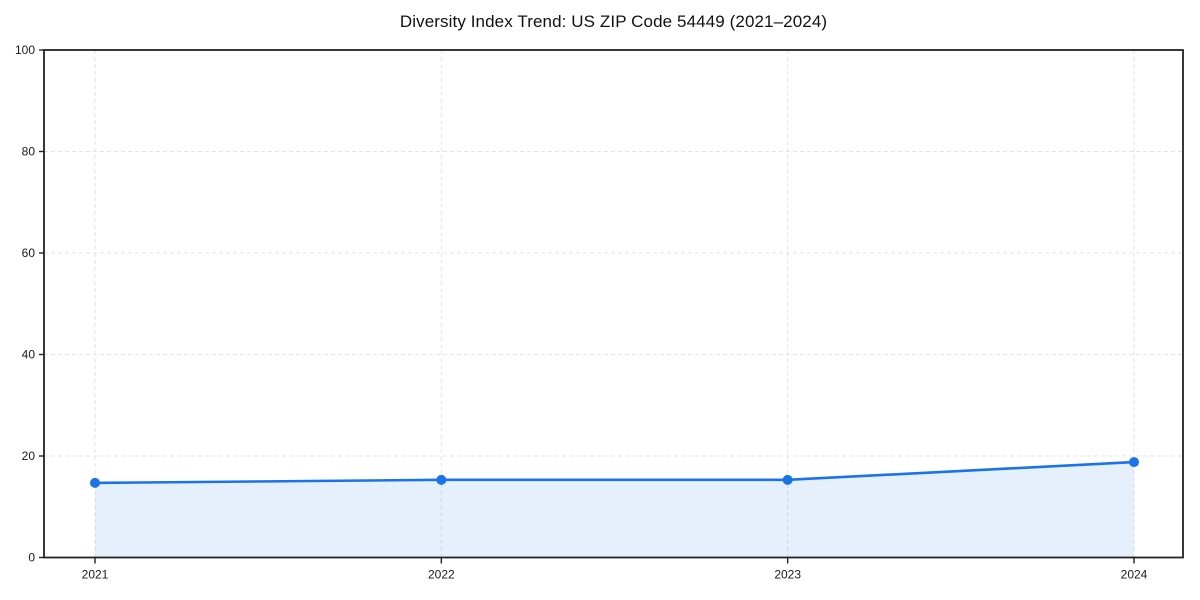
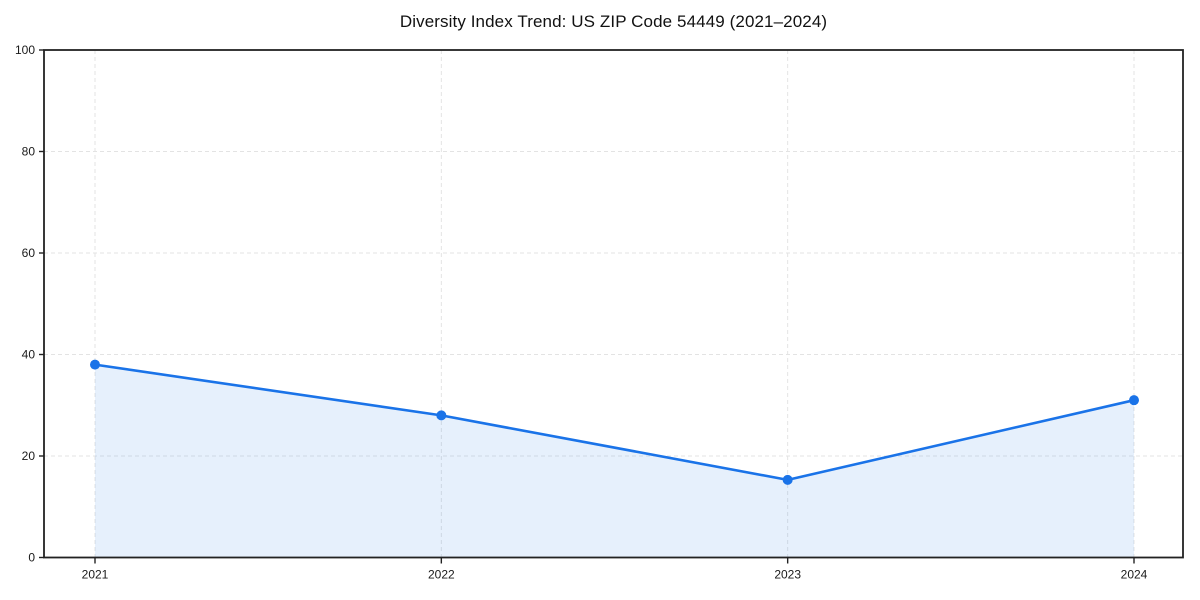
2021: 15 -> 38
2022: 15 -> 28
2024: 19 -> 31
